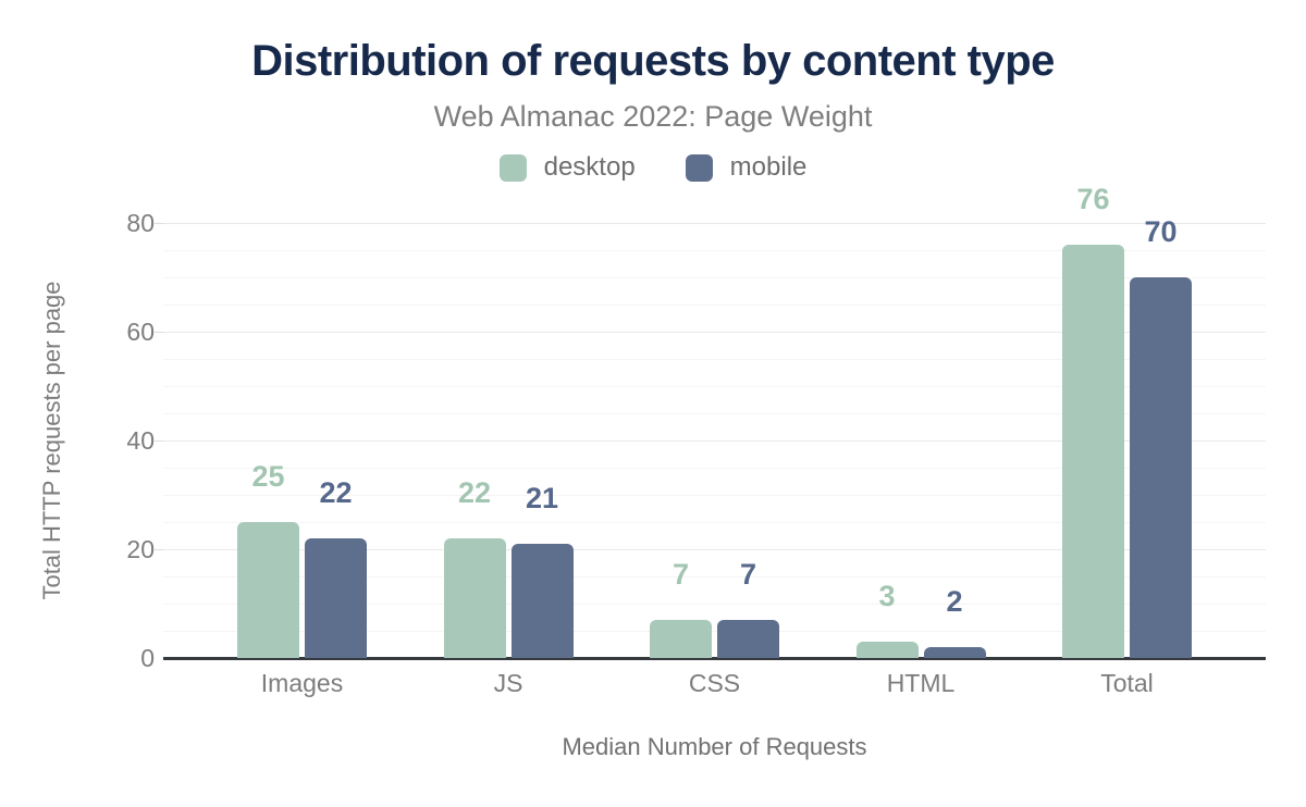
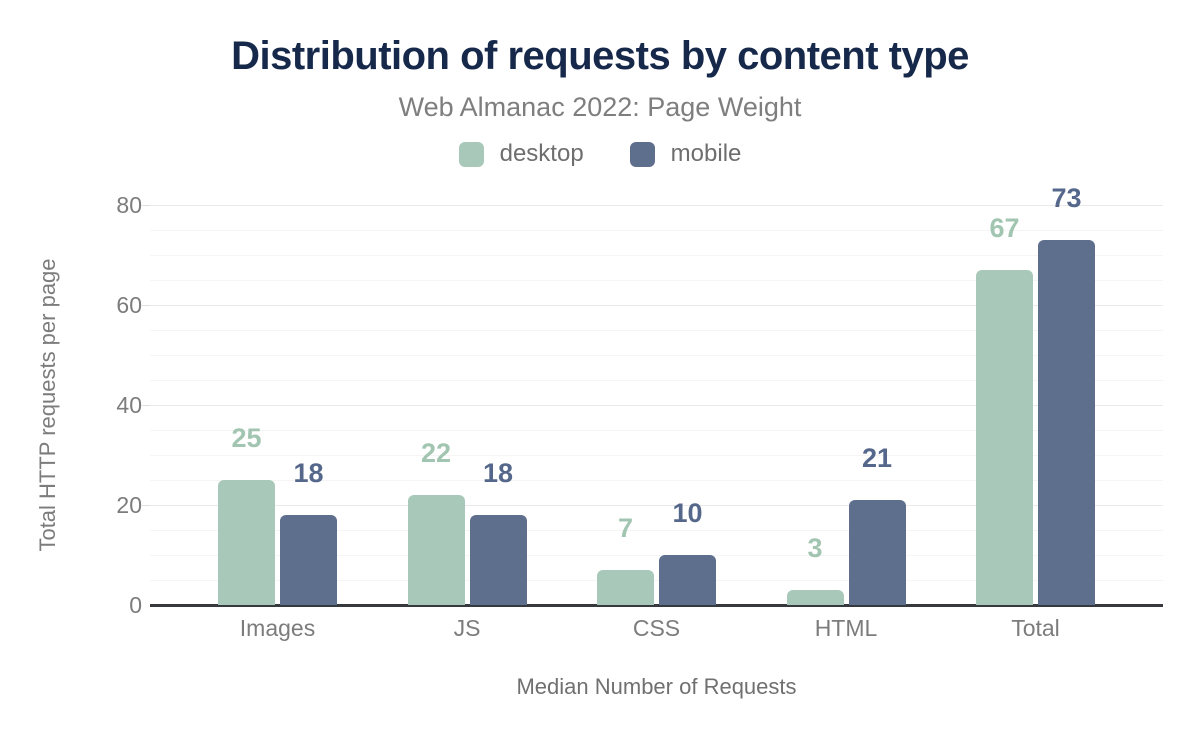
mobile/Images: 22 -> 18
mobile/JS: 21 -> 18
mobile/CSS: 7 -> 10
mobile/HTML: 2 -> 21
desktop/Total: 76 -> 67
mobile/Total: 70 -> 73
